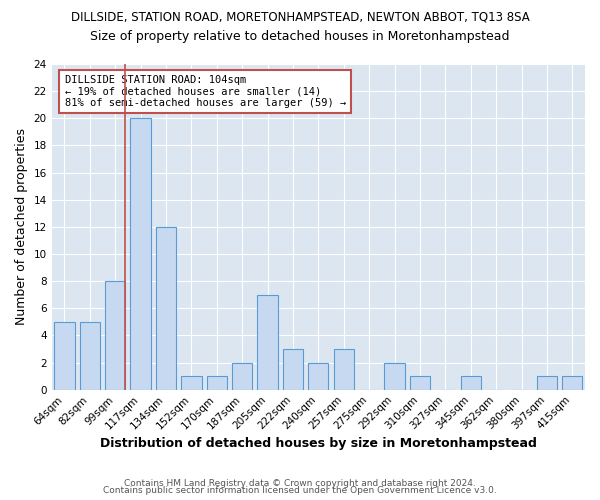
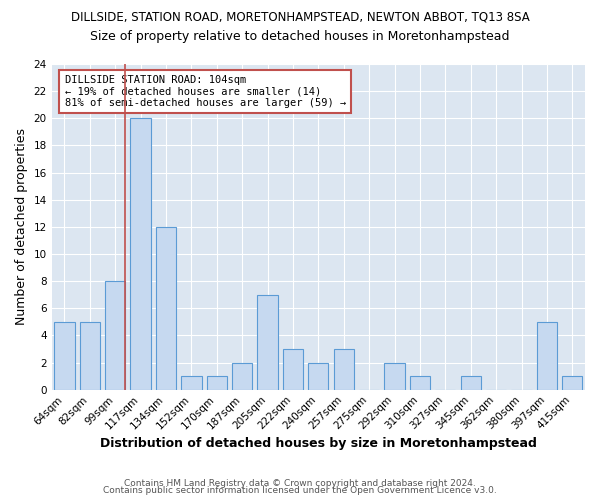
397sqm: 1 -> 5
